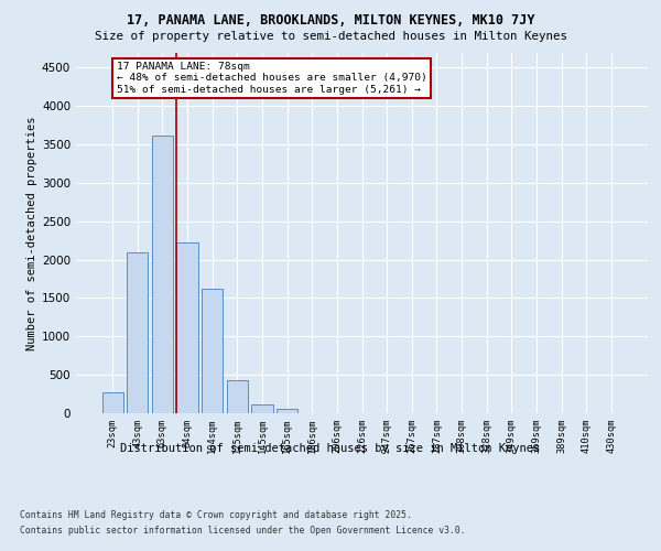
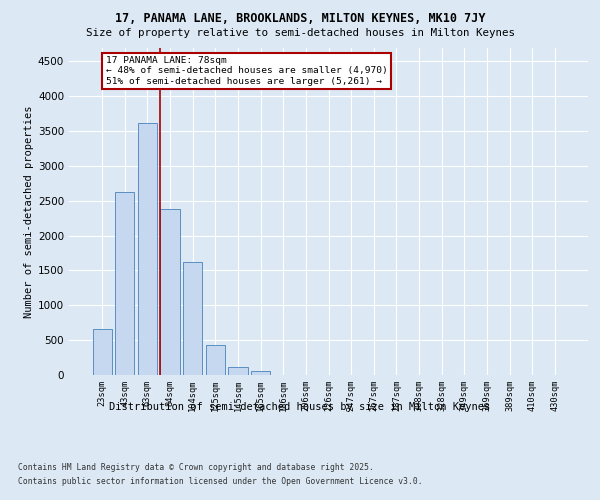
23sqm: 270 -> 660
43sqm: 2100 -> 2620
84sqm: 2220 -> 2380
